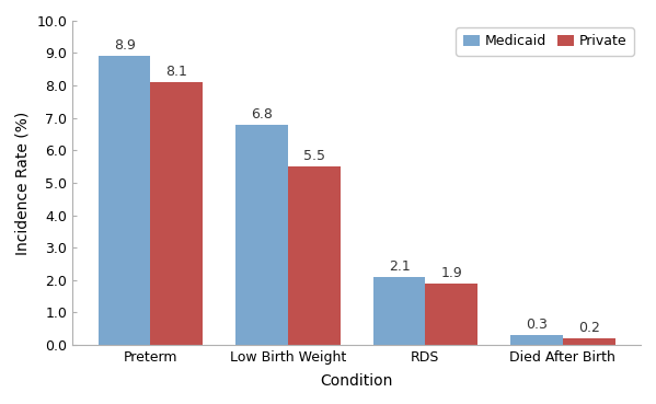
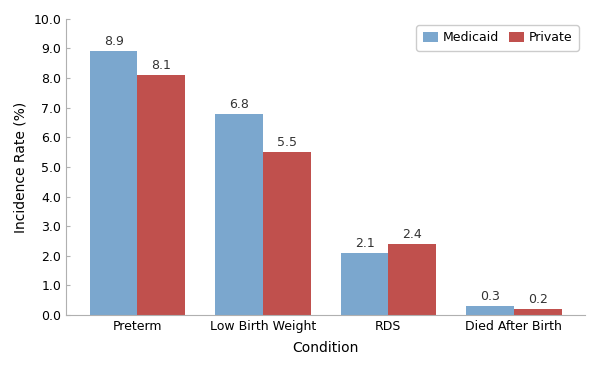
Private/RDS: 1.9 -> 2.4
